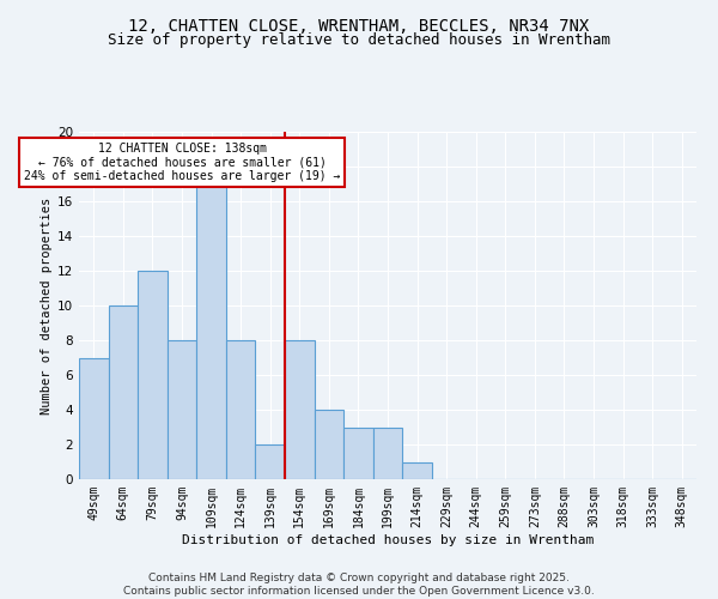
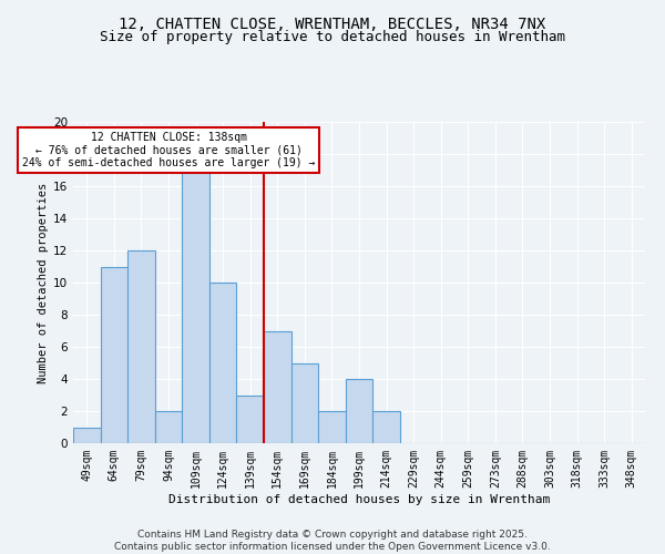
49sqm: 7 -> 1
64sqm: 10 -> 11
94sqm: 8 -> 2
124sqm: 8 -> 10
139sqm: 2 -> 3
154sqm: 8 -> 7
169sqm: 4 -> 5
184sqm: 3 -> 2
199sqm: 3 -> 4
214sqm: 1 -> 2
